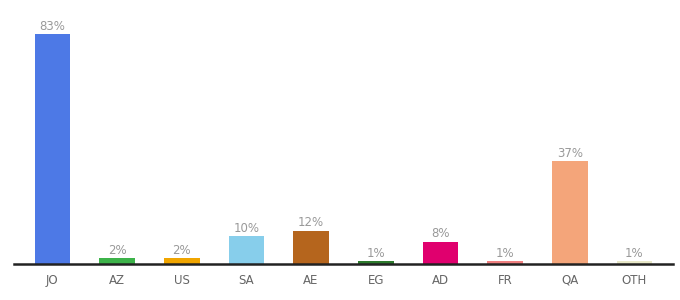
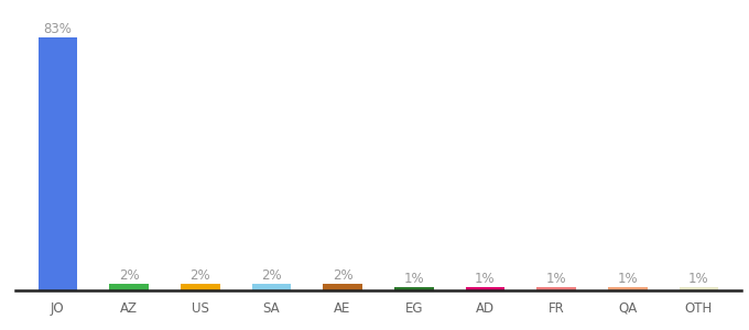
SA: 10% -> 2%
AE: 12% -> 2%
AD: 8% -> 1%
QA: 37% -> 1%
